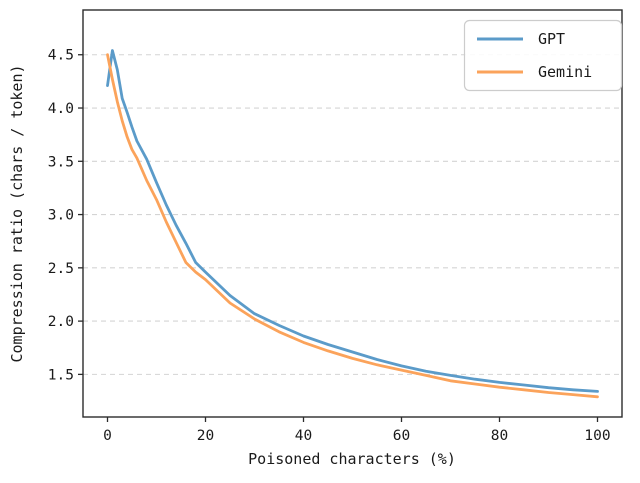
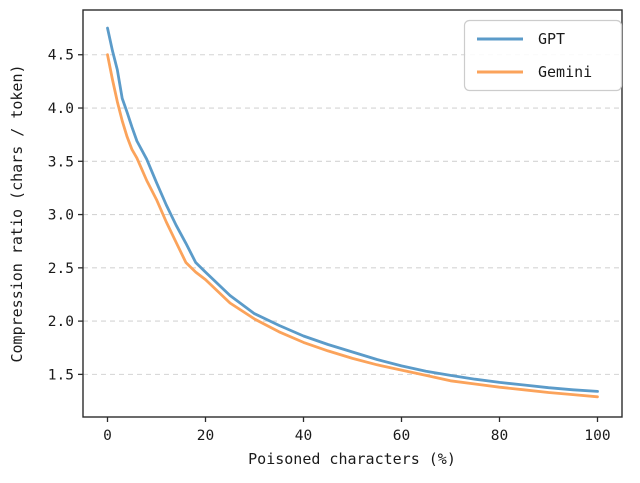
GPT/0: 4.21 -> 4.75
